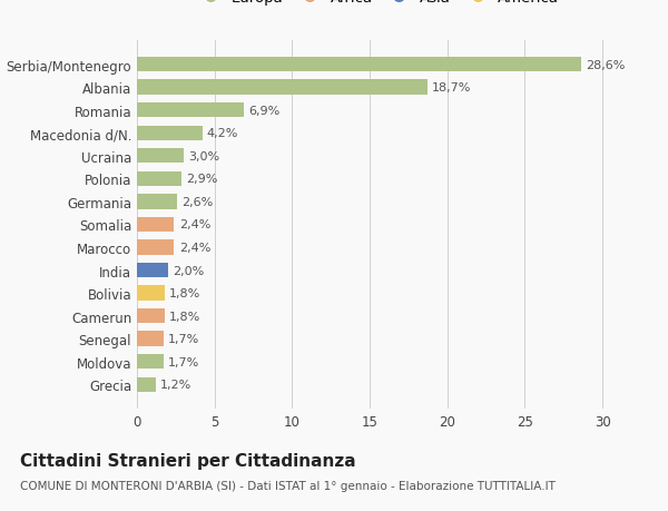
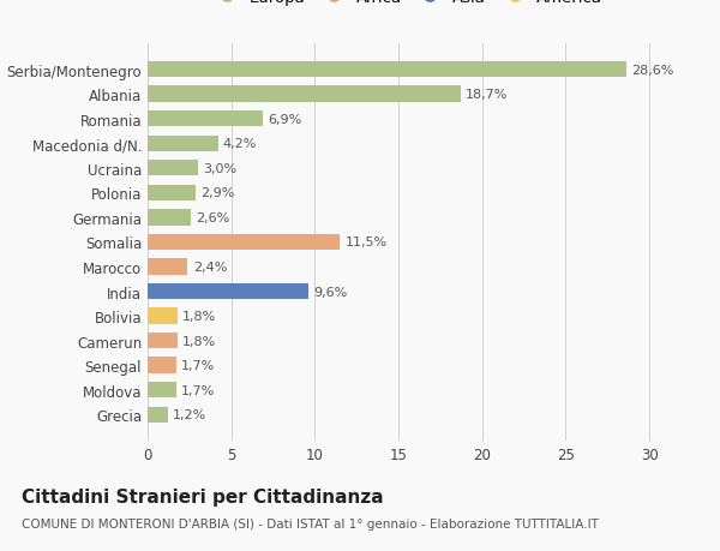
Somalia: 2,4% -> 11,5%
India: 2,0% -> 9,6%
